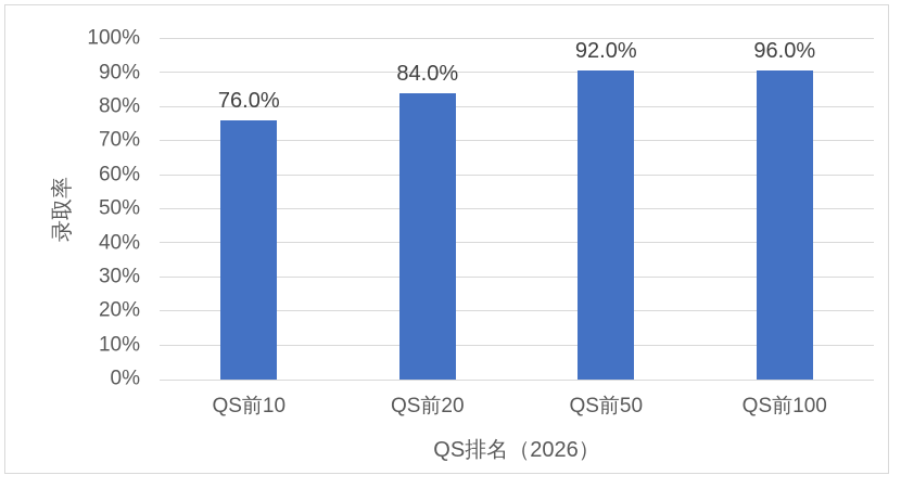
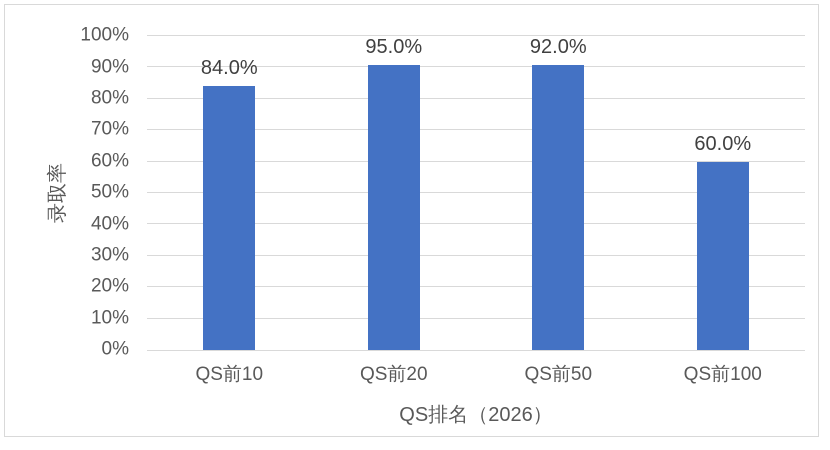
QS前10: 76.0% -> 84.0%
QS前20: 84.0% -> 95.0%
QS前100: 96.0% -> 60.0%
